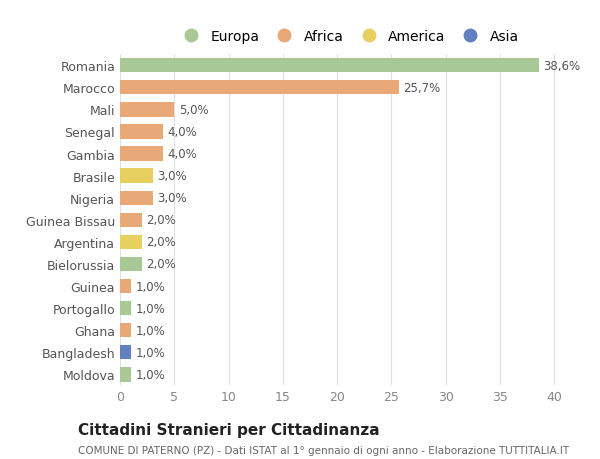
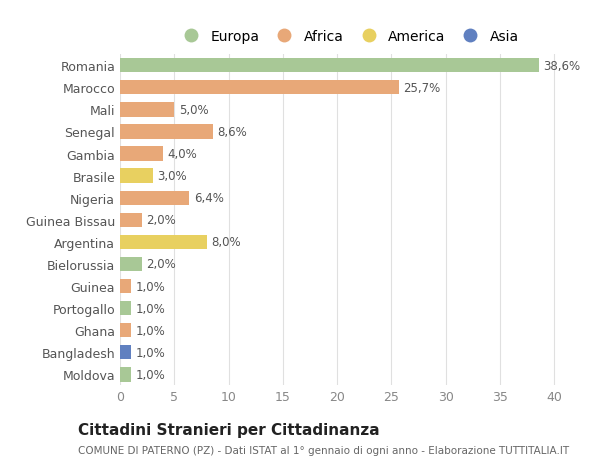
Senegal: 4,0% -> 8,6%
Nigeria: 3,0% -> 6,4%
Argentina: 2,0% -> 8,0%
